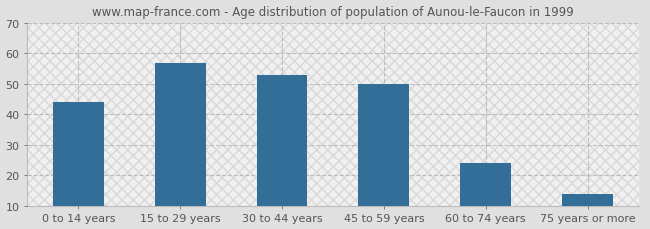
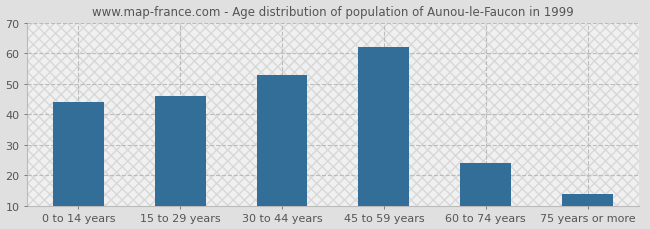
15 to 29 years: 57 -> 46
45 to 59 years: 50 -> 62
